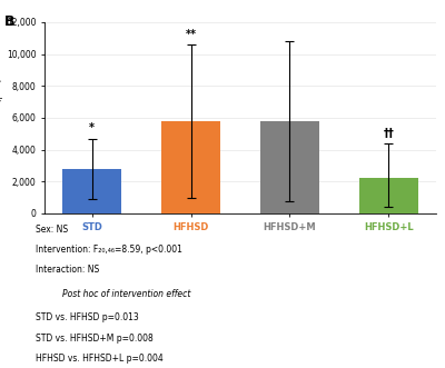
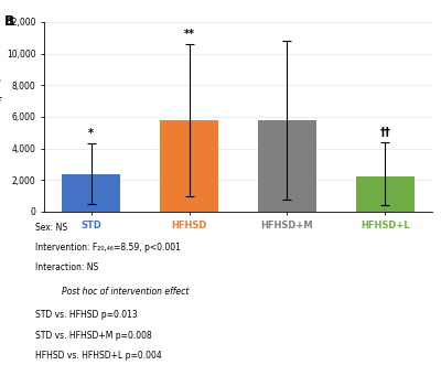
STD: 2,800 -> 2,400
